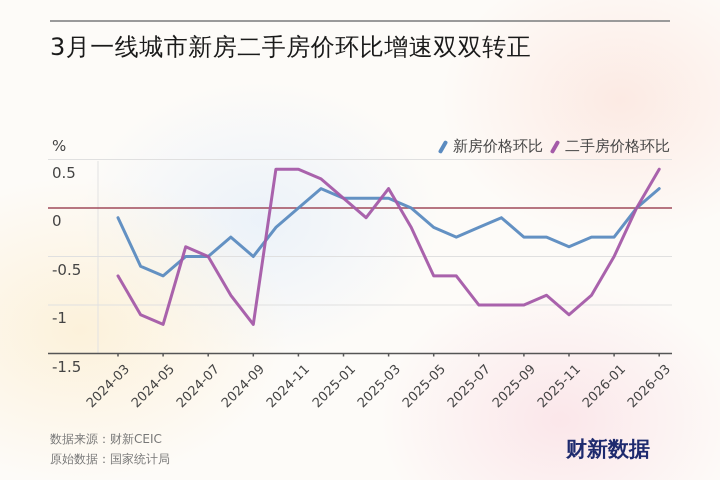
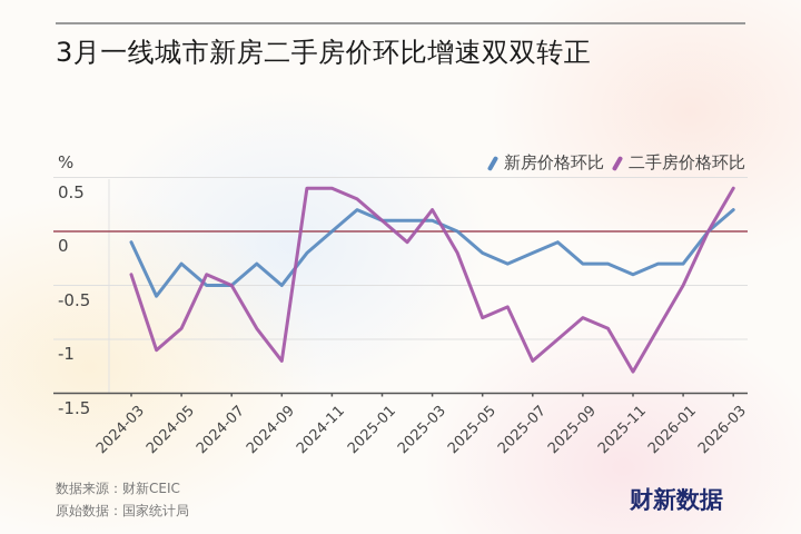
二手房价格环比/2024-03: -0.7 -> -0.4
新房价格环比/2024-05: -0.7 -> -0.3
二手房价格环比/2024-05: -1.2 -> -0.9
二手房价格环比/2025-05: -0.7 -> -0.8
二手房价格环比/2025-07: -1.0 -> -1.2
二手房价格环比/2025-09: -1.0 -> -0.8
二手房价格环比/2025-11: -1.1 -> -1.3
